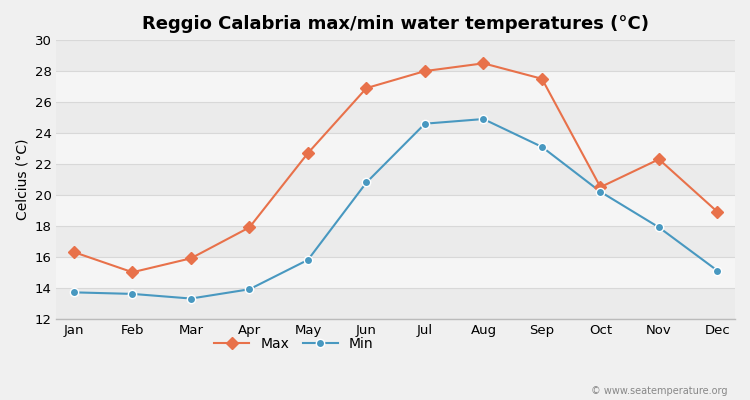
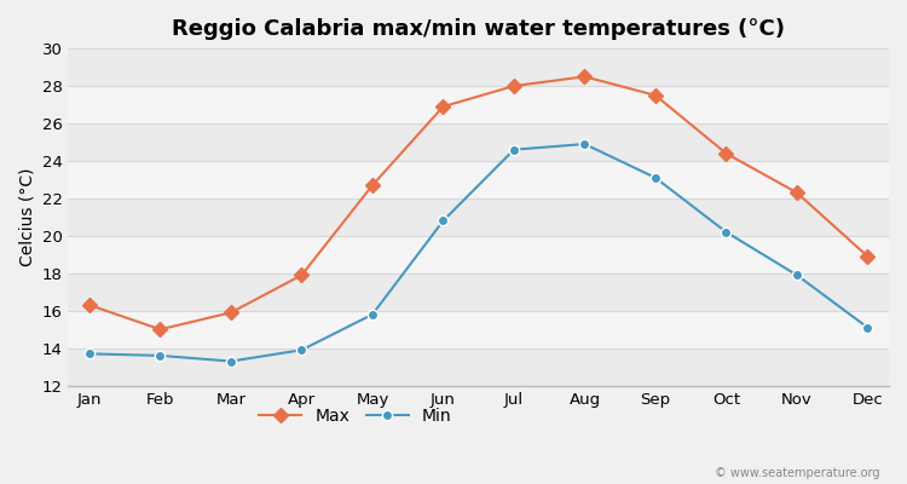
Max/Oct: 20.5 -> 24.4
